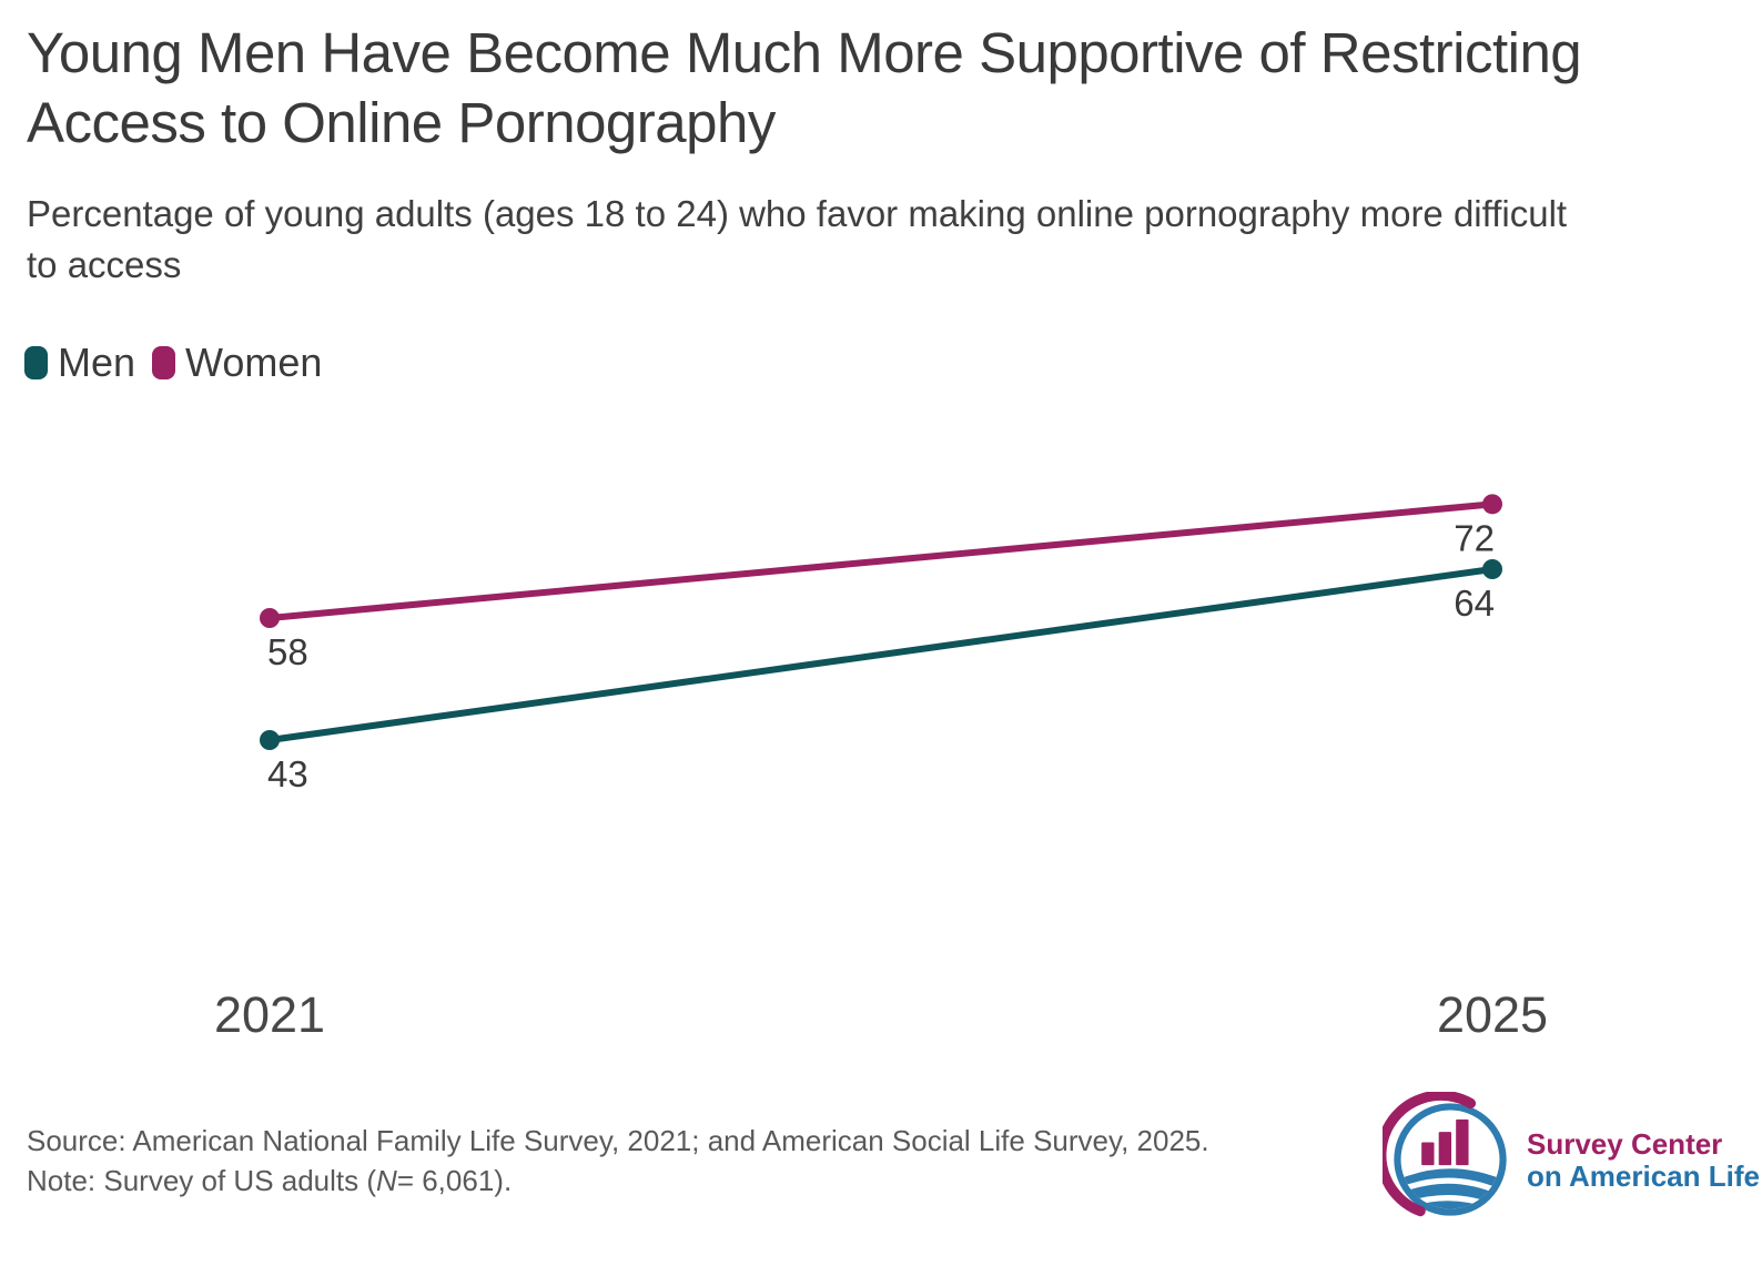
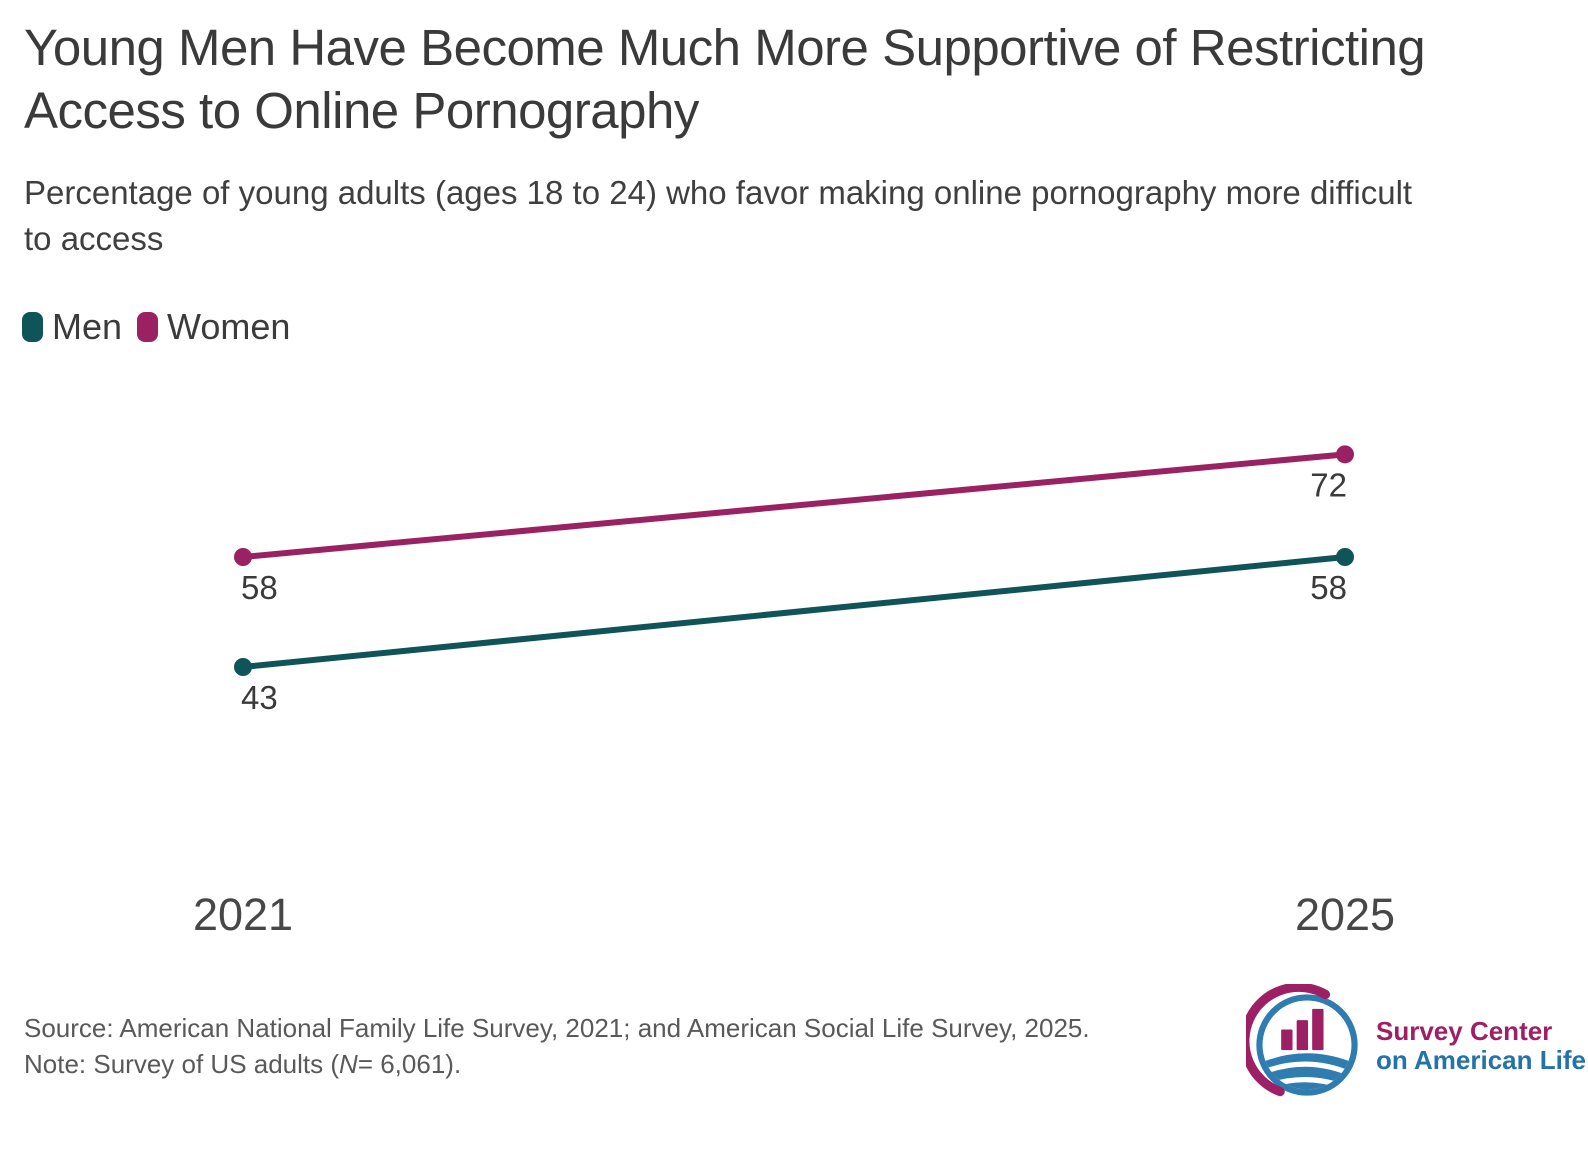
Men/2025: 64 -> 58
